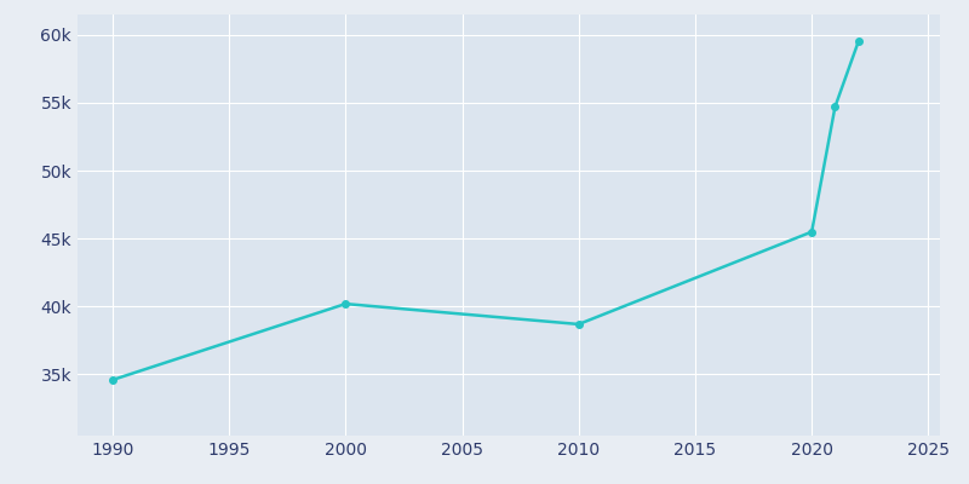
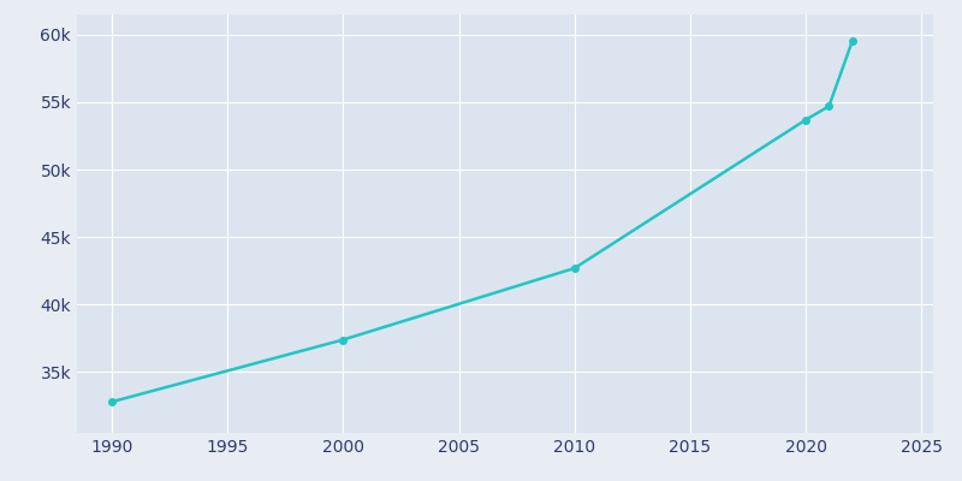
1990: 34.6k -> 32.8k
2000: 40.2k -> 37.4k
2010: 38.7k -> 42.7k
2020: 45.5k -> 53.7k
